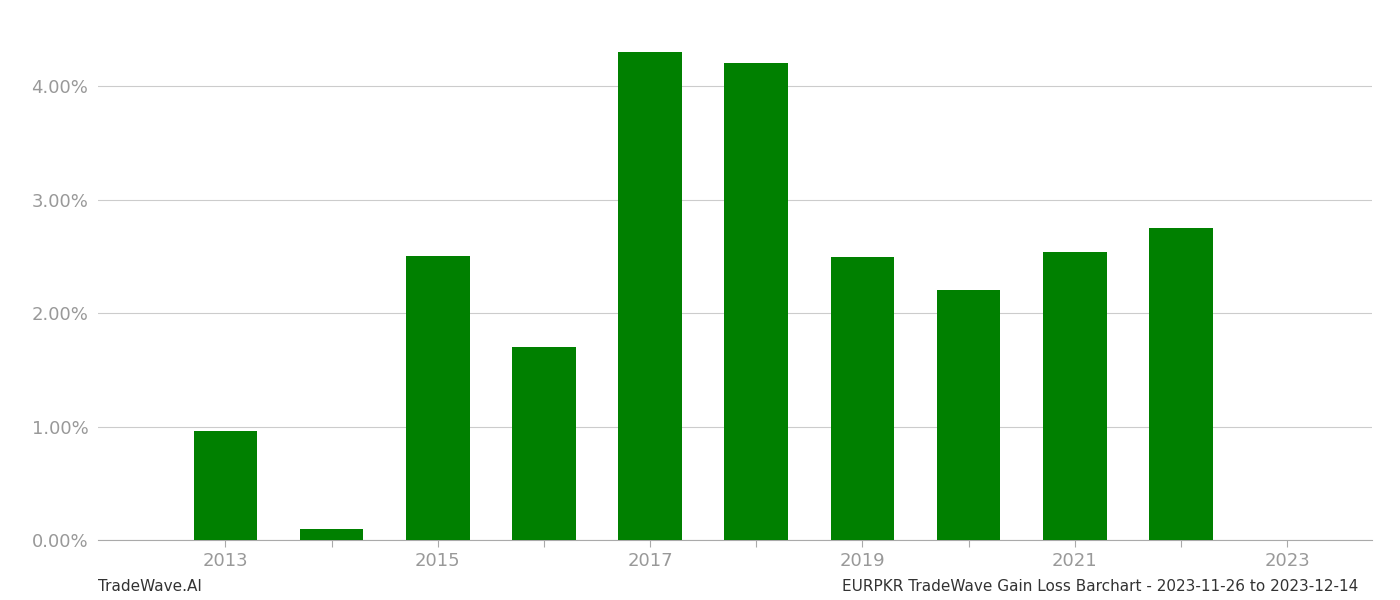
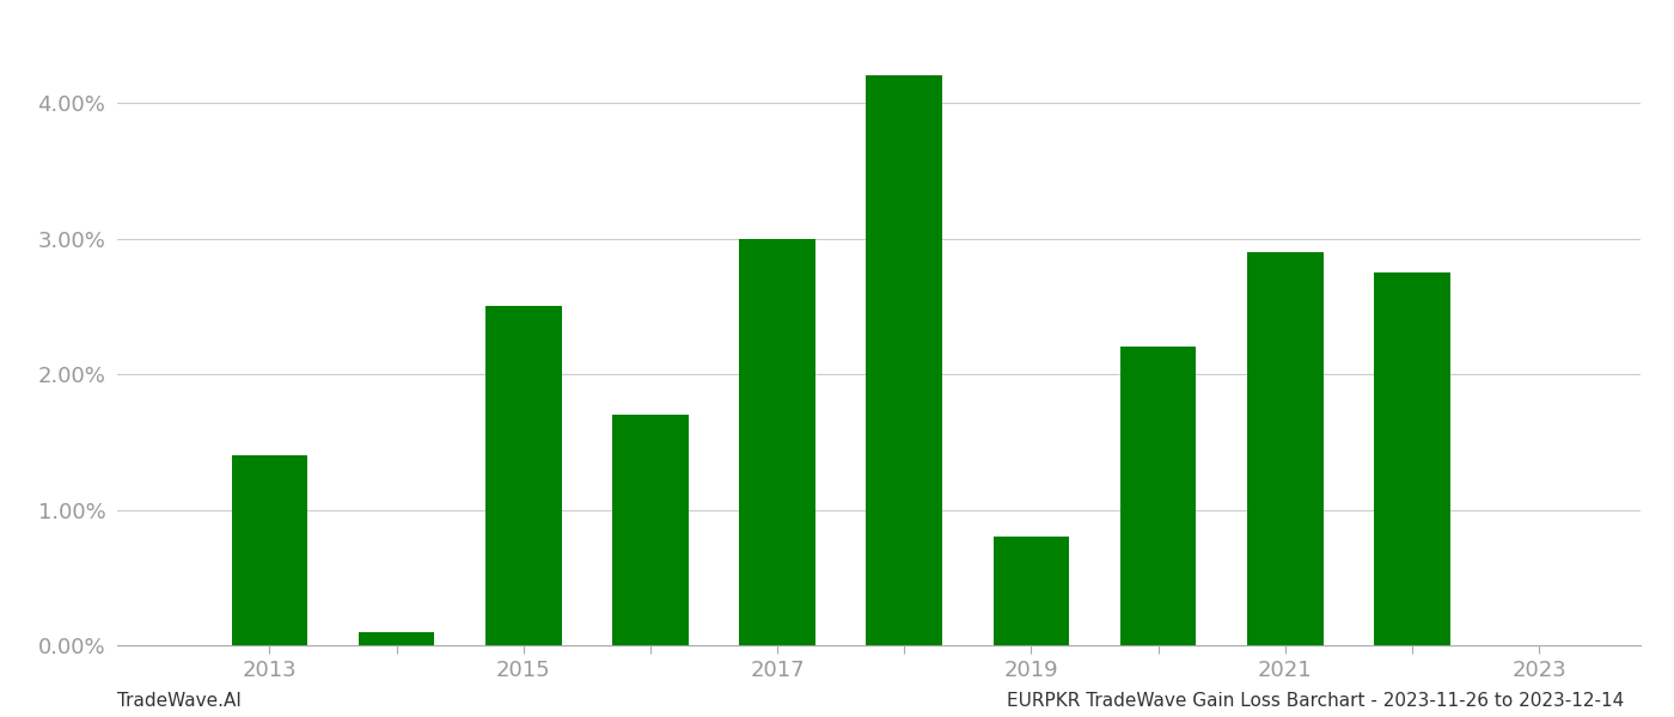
2013: 0.96% -> 1.40%
2017: 4.30% -> 3.00%
2019: 2.49% -> 0.80%
2021: 2.54% -> 2.90%
